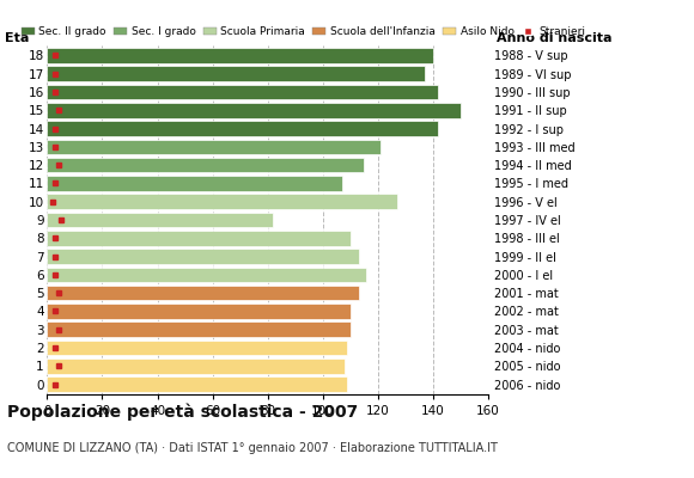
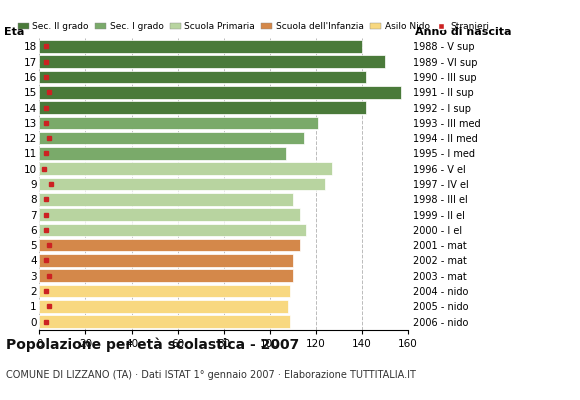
17: 137 -> 150
15: 150 -> 157
9: 82 -> 124
